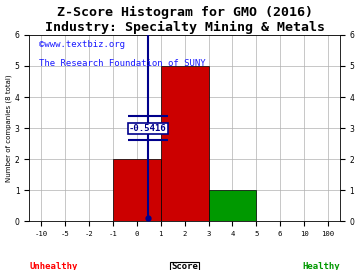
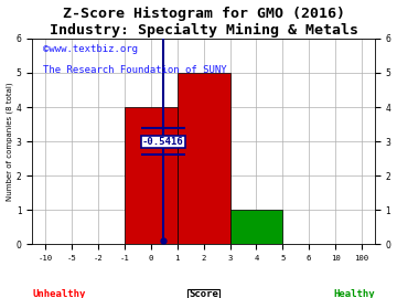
0: 2 -> 4
